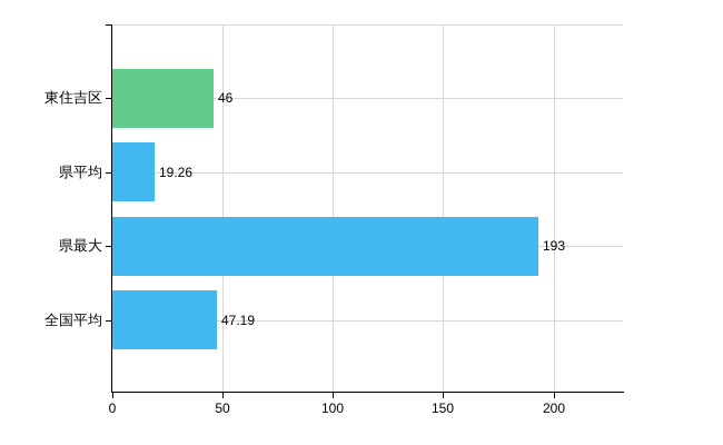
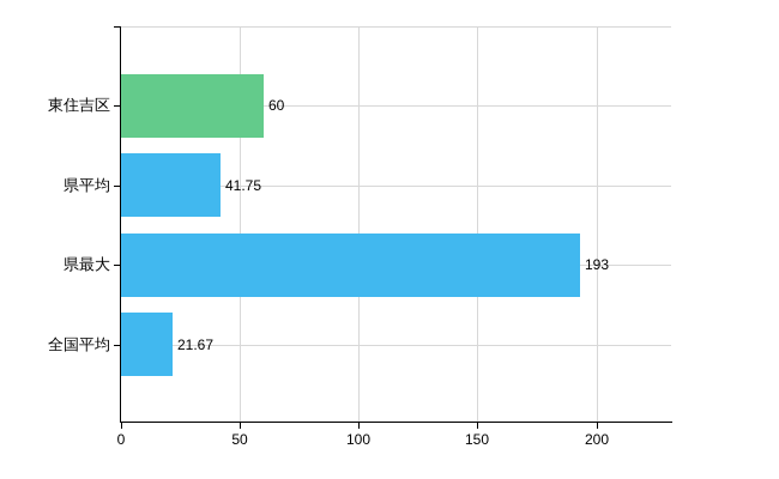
東住吉区: 46 -> 60
県平均: 19.26 -> 41.75
全国平均: 47.19 -> 21.67
